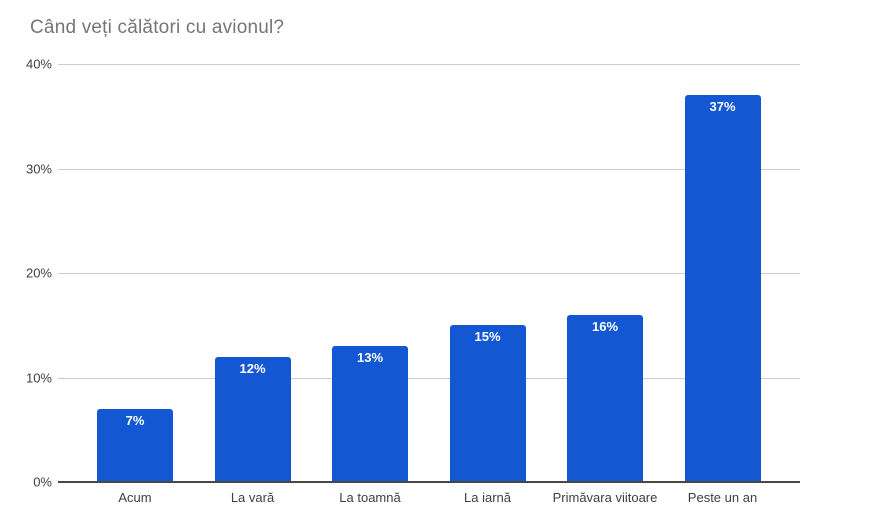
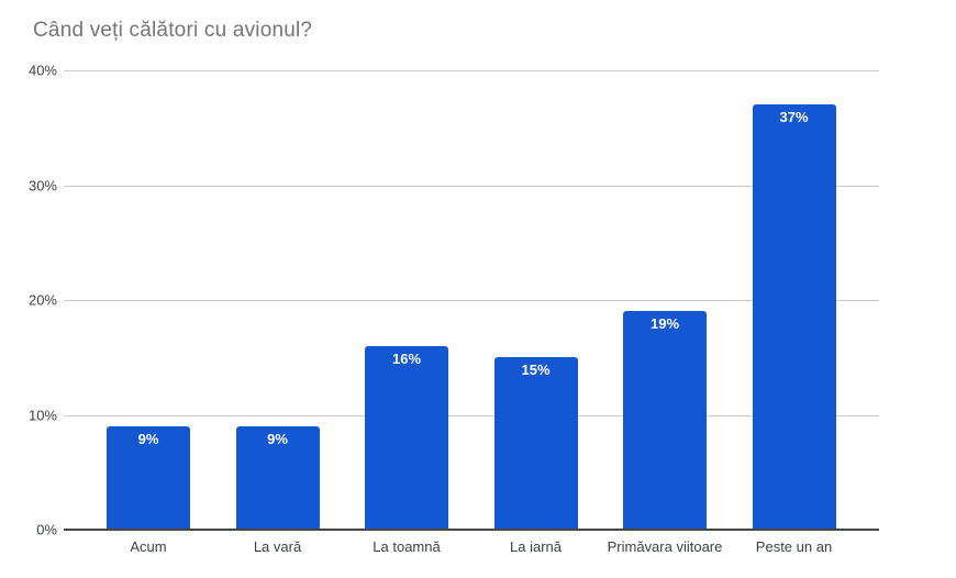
Acum: 7% -> 9%
La vară: 12% -> 9%
La toamnă: 13% -> 16%
Primăvara viitoare: 16% -> 19%
